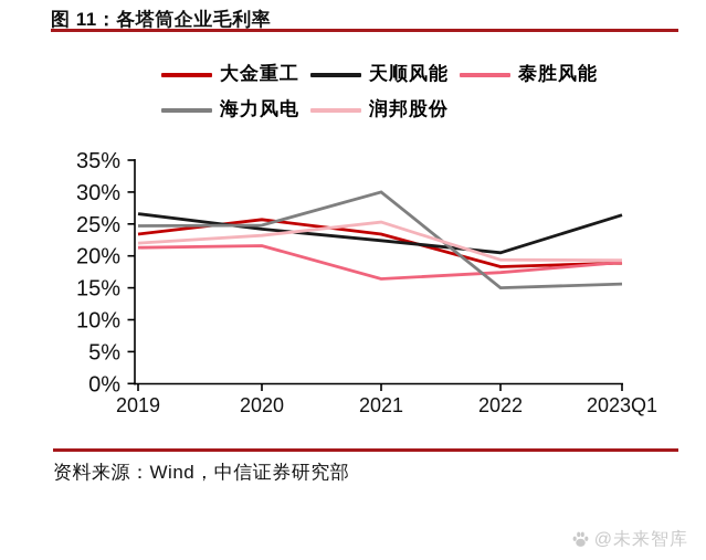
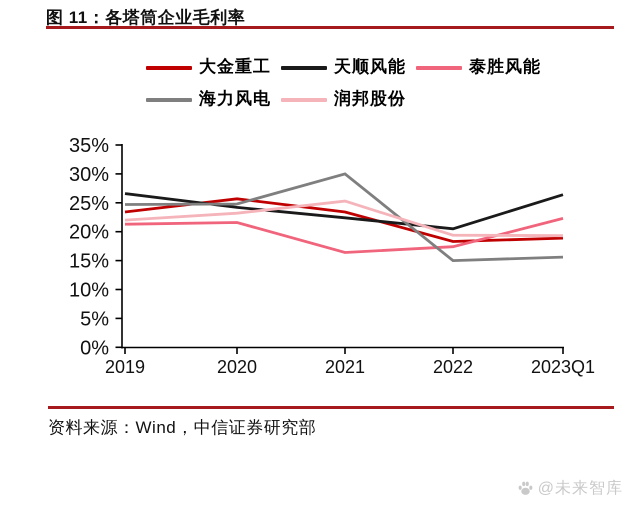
泰胜风能/2023Q1: 19% -> 22%
